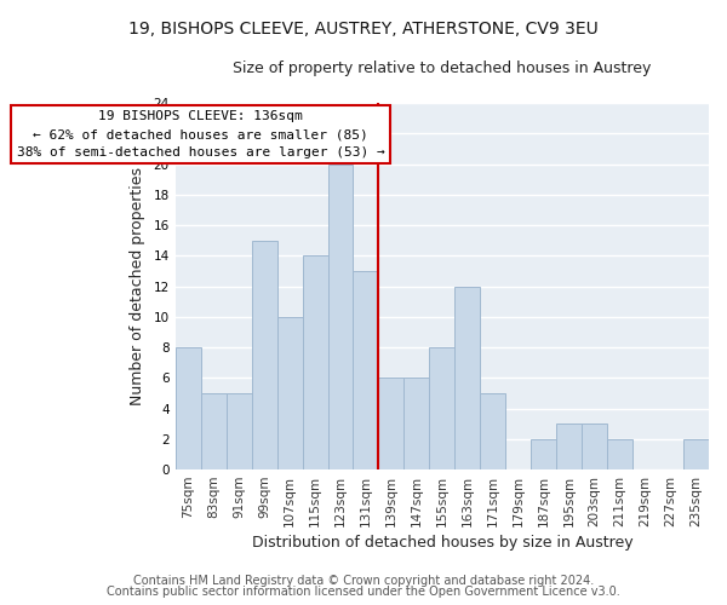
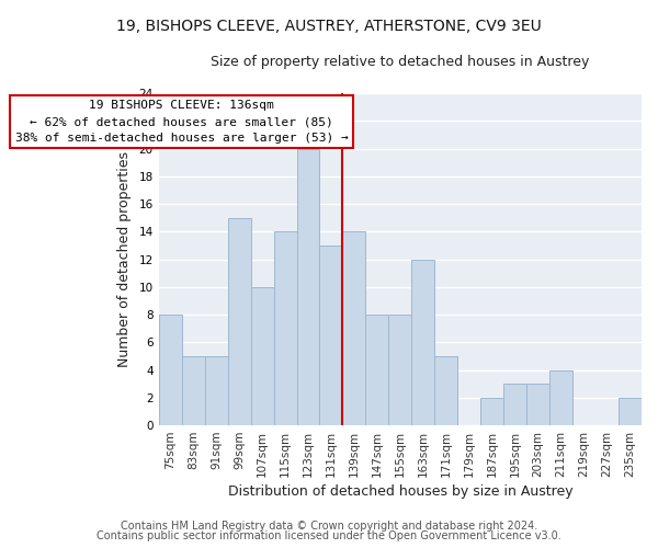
139sqm: 6 -> 14
147sqm: 6 -> 8
211sqm: 2 -> 4
